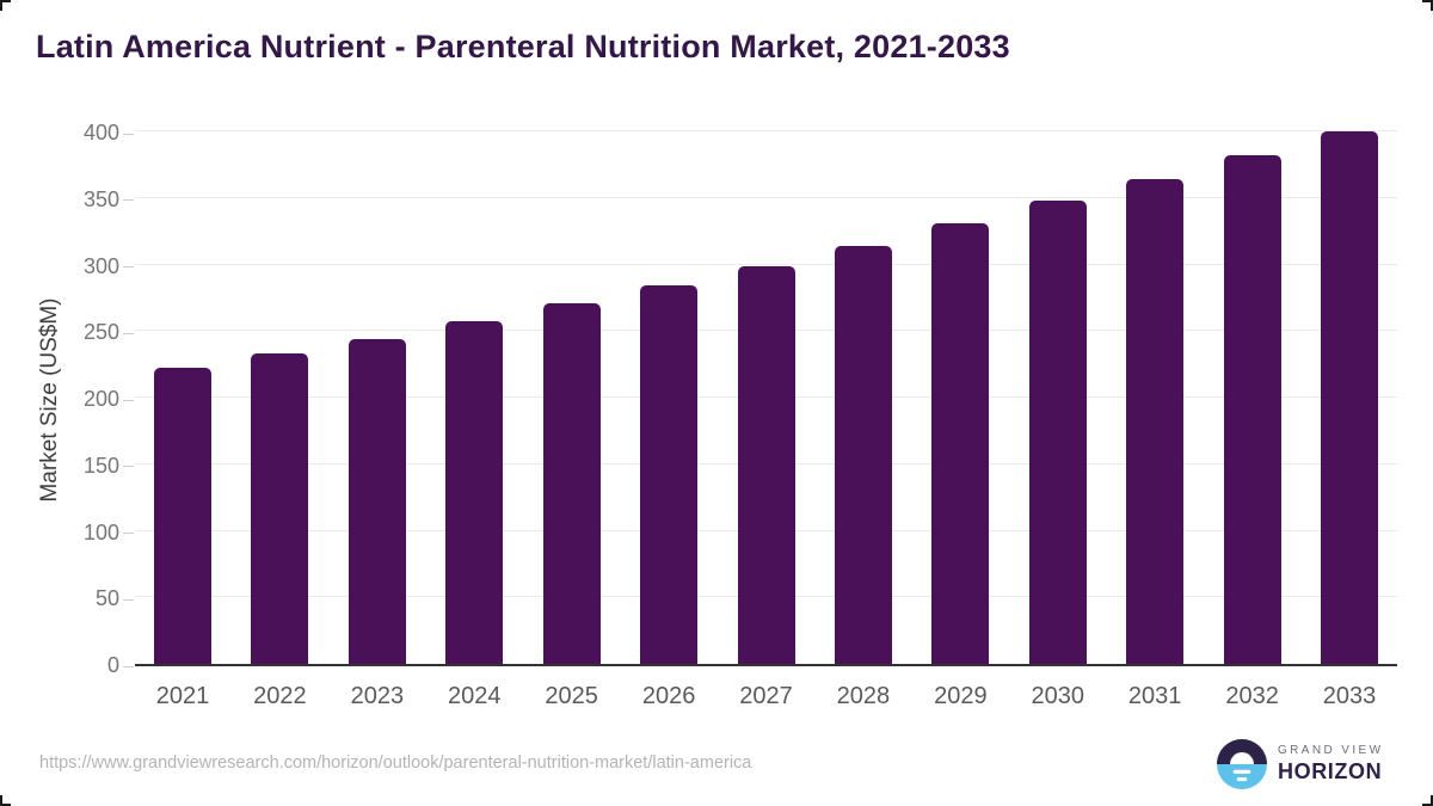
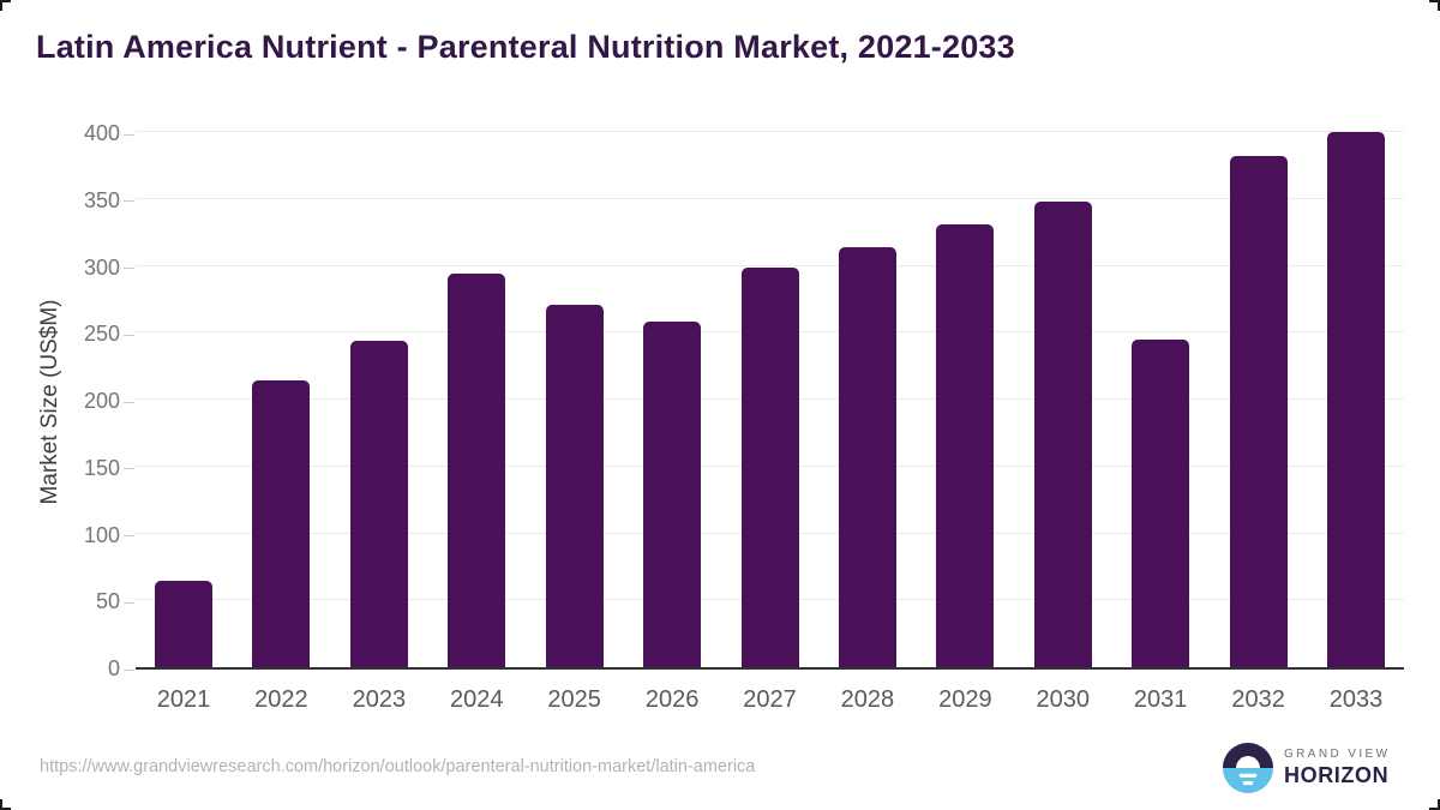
2021: 222 -> 65
2022: 233 -> 214
2024: 257 -> 294
2026: 284 -> 258
2031: 364 -> 245
